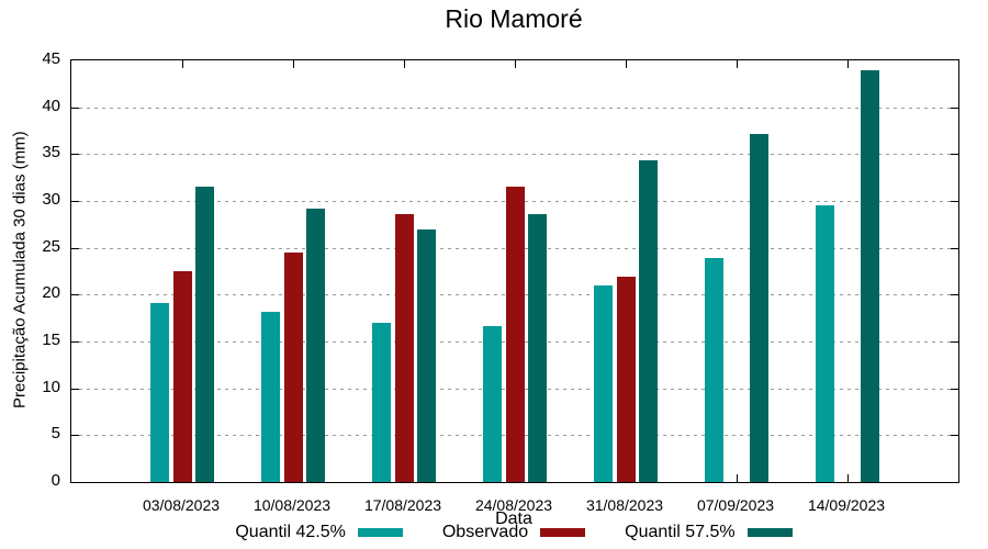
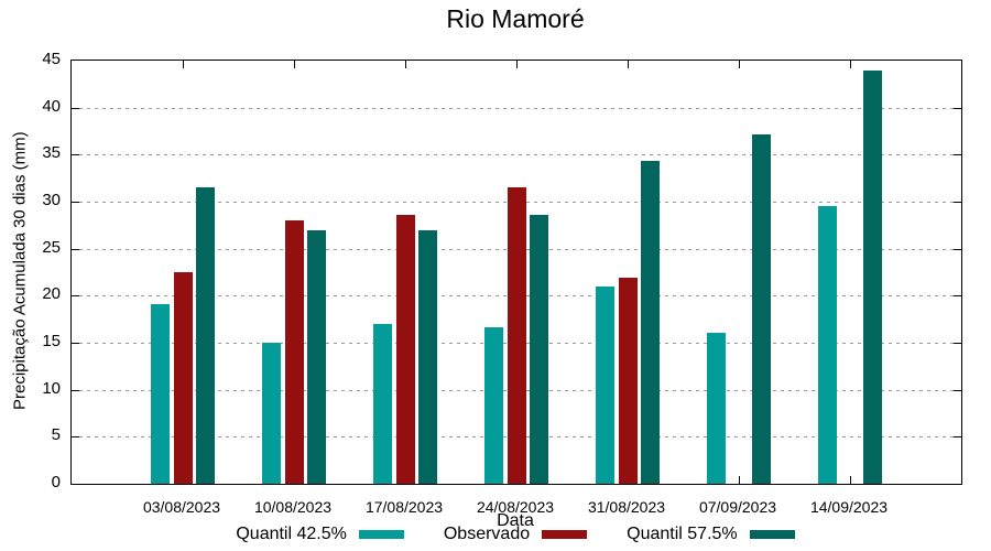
Quantil 42.5%/10/08/2023: 18 -> 15
Observado/10/08/2023: 24 -> 28
Quantil 57.5%/10/08/2023: 29 -> 27
Quantil 42.5%/07/09/2023: 24 -> 16
